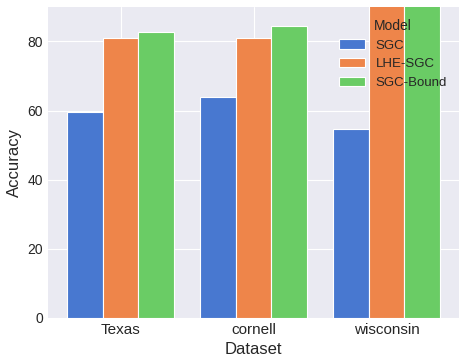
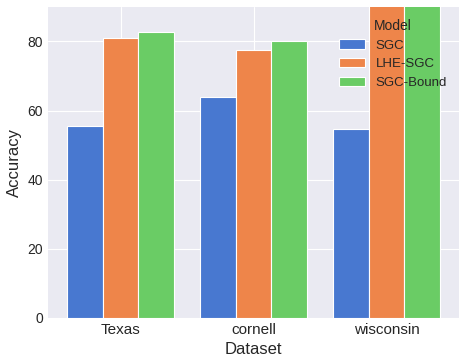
SGC/Texas: 59.5 -> 55.5
LHE-SGC/cornell: 81.0 -> 77.5
SGC-Bound/cornell: 84.5 -> 80.0
